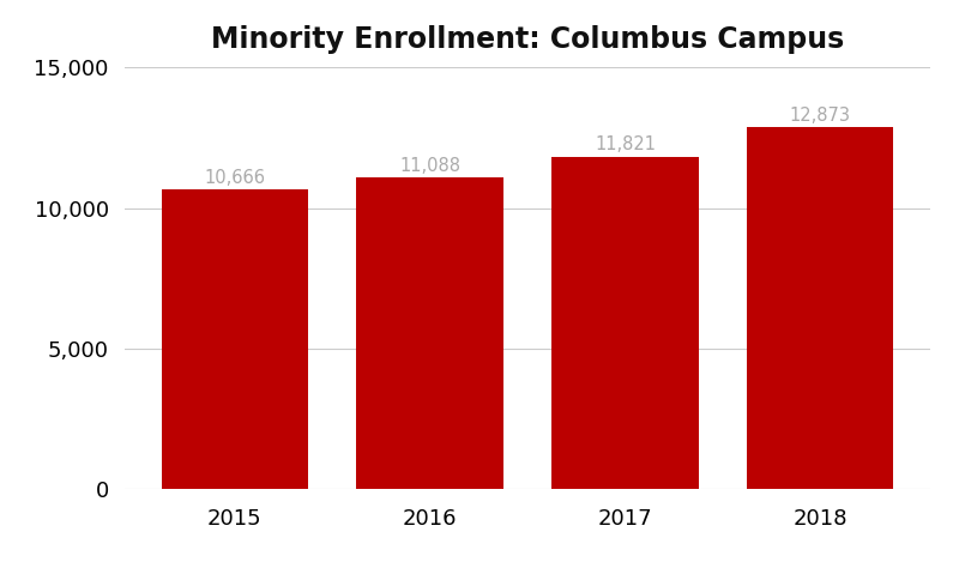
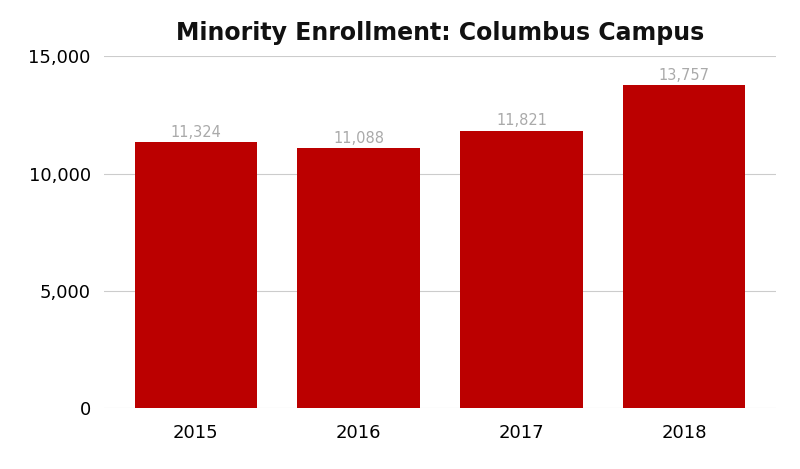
2015: 10,666 -> 11,324
2018: 12,873 -> 13,757
